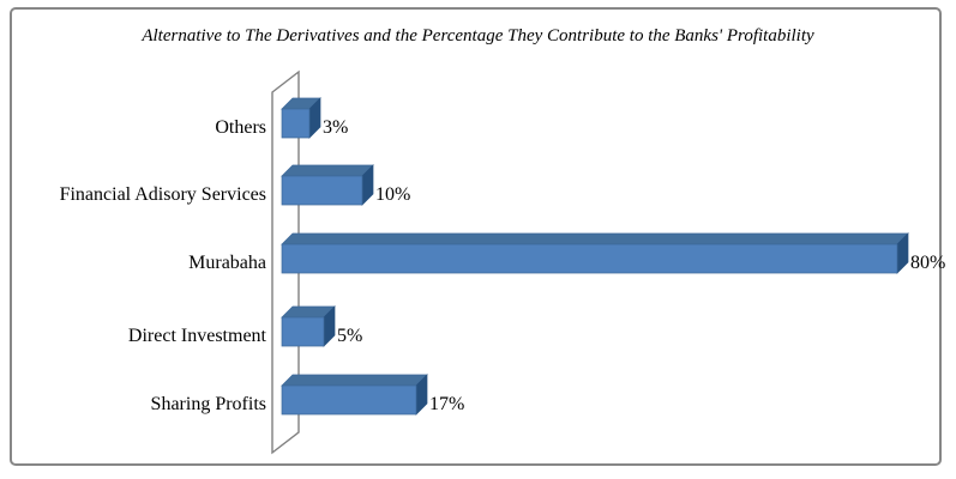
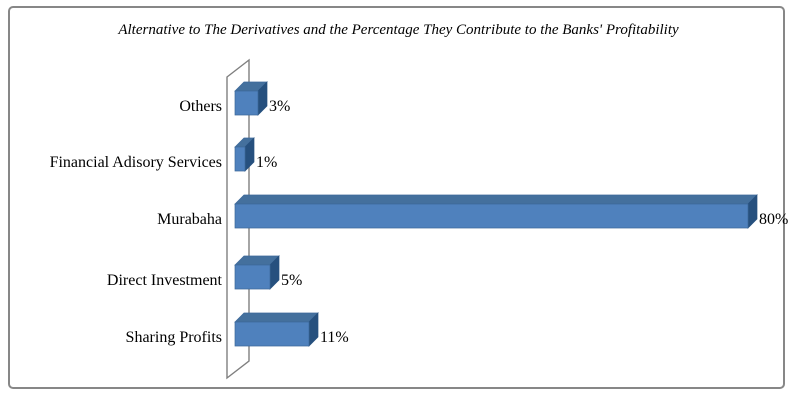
Financial Adisory Services: 10% -> 1%
Sharing Profits: 17% -> 11%
